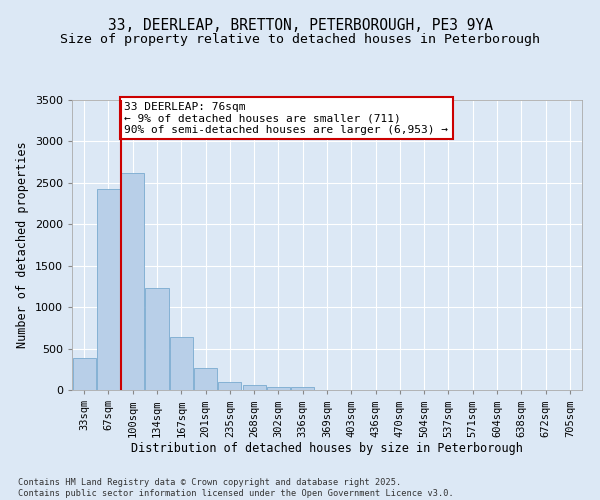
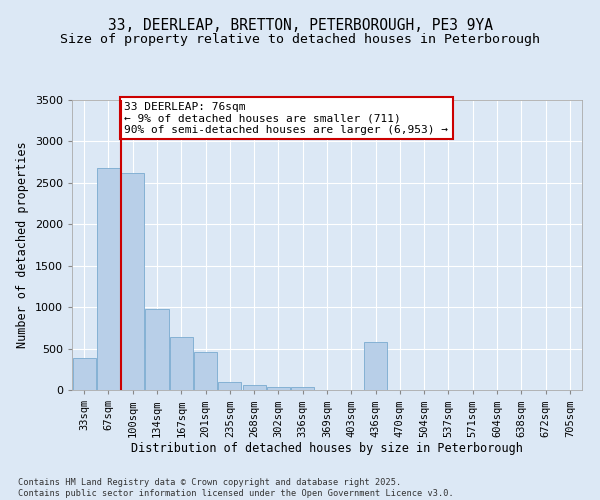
67sqm: 2420 -> 2680
134sqm: 1230 -> 980
201sqm: 260 -> 460
436sqm: 0 -> 580
